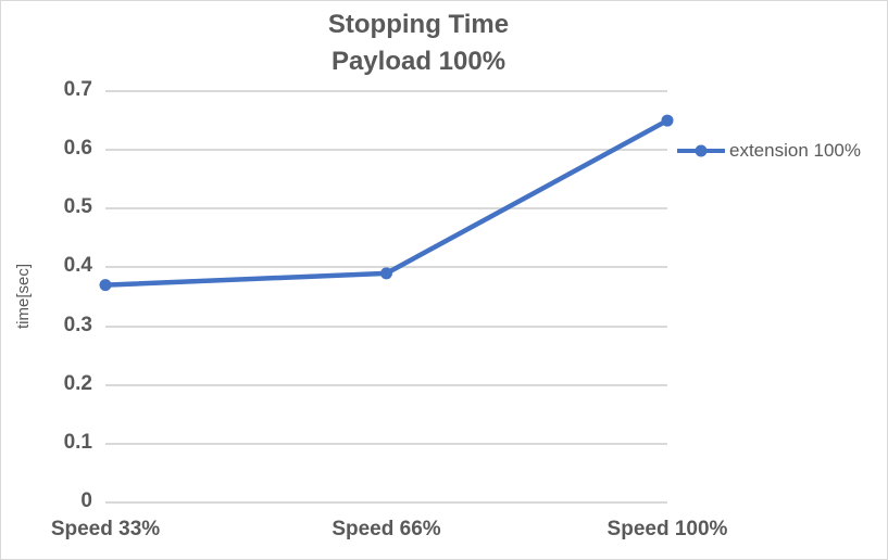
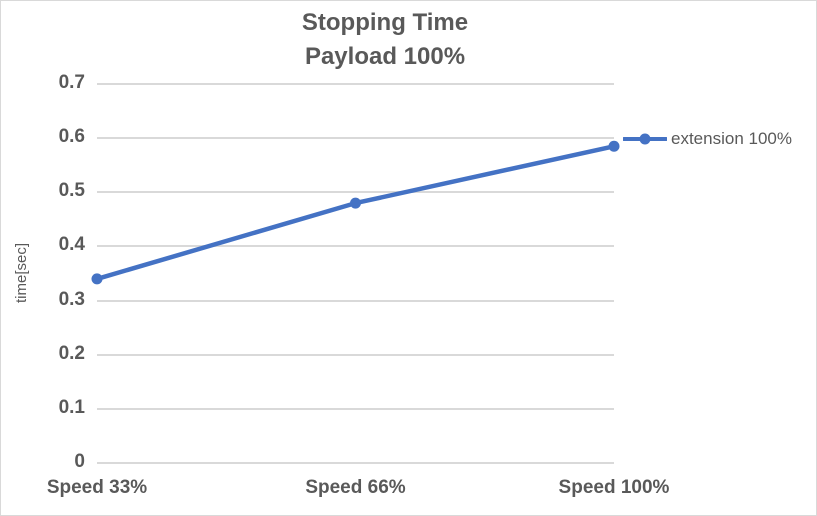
Speed 33%: 0.37 -> 0.34
Speed 66%: 0.39 -> 0.48
Speed 100%: 0.65 -> 0.58
